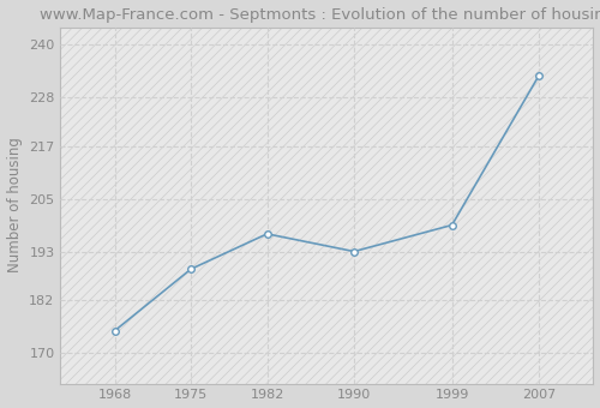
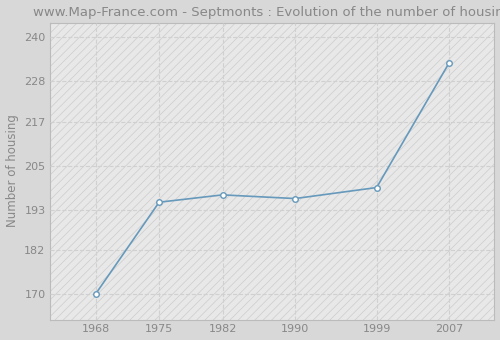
1968: 175 -> 170
1975: 189 -> 195
1990: 193 -> 196
